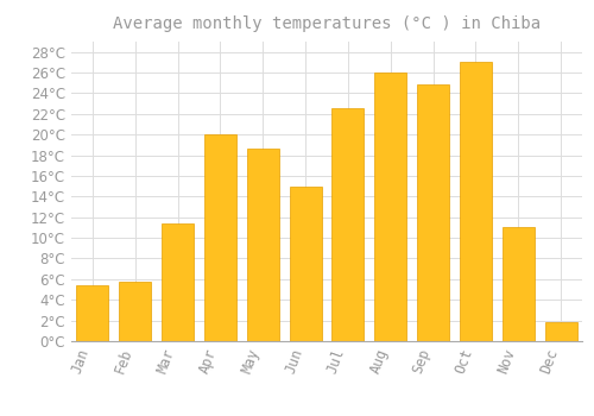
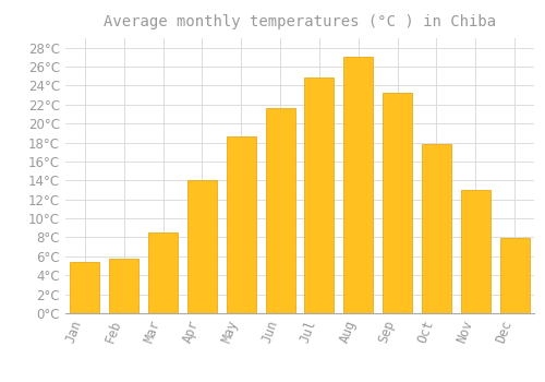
Mar: 11.4°C -> 8.5°C
Apr: 20.0°C -> 14.0°C
Jun: 15.0°C -> 21.6°C
Jul: 22.6°C -> 24.9°C
Aug: 26.0°C -> 27.0°C
Sep: 24.8°C -> 23.3°C
Oct: 27.0°C -> 17.8°C
Nov: 11.0°C -> 13.0°C
Dec: 1.8°C -> 7.9°C
